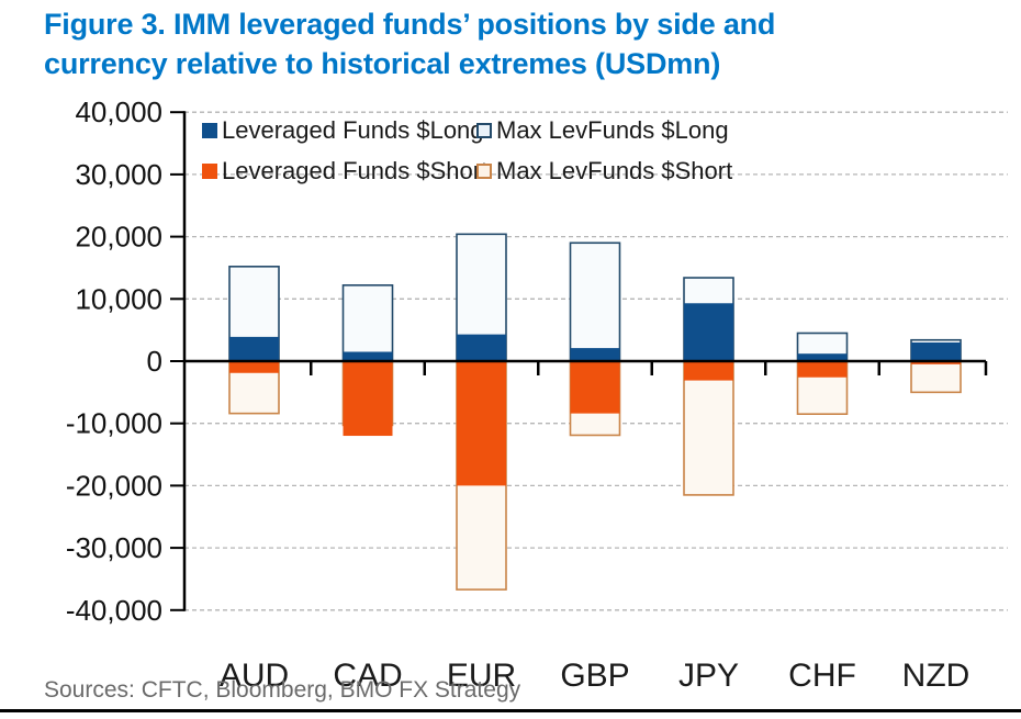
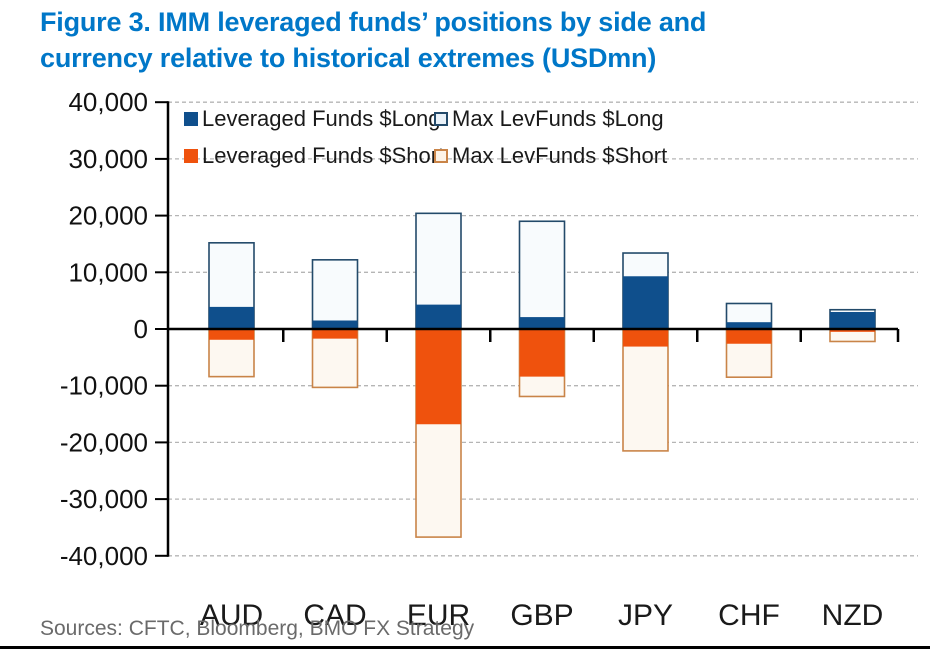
Leveraged Funds $Short/CAD: -12000 -> -2000
Leveraged Funds $Short/EUR: -20000 -> -17000
Max LevFunds $Short/NZD: -5000 -> -2000
